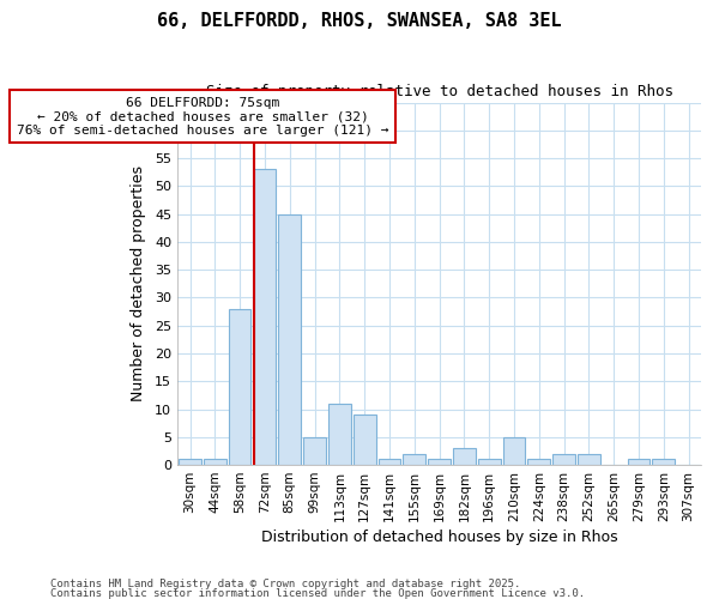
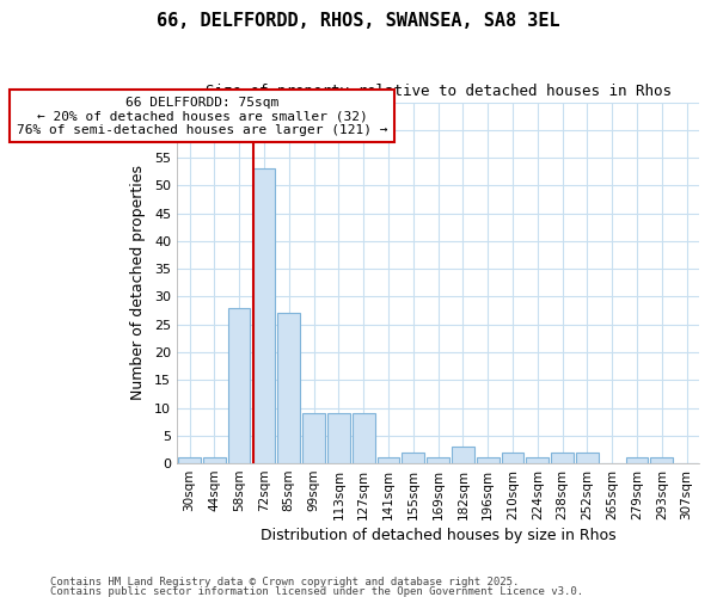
85sqm: 45 -> 27
99sqm: 5 -> 9
113sqm: 11 -> 9
210sqm: 5 -> 2
